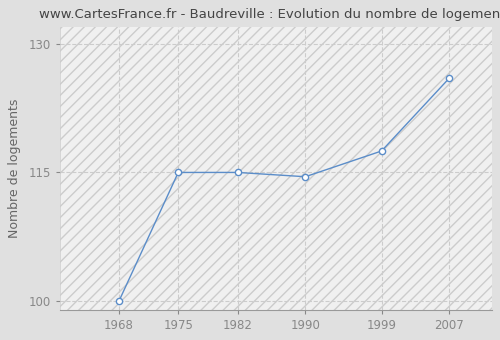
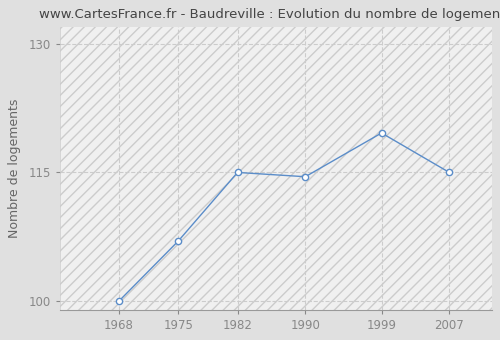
1975: 115.0 -> 107.0
1999: 117.5 -> 119.6
2007: 126.0 -> 115.0
